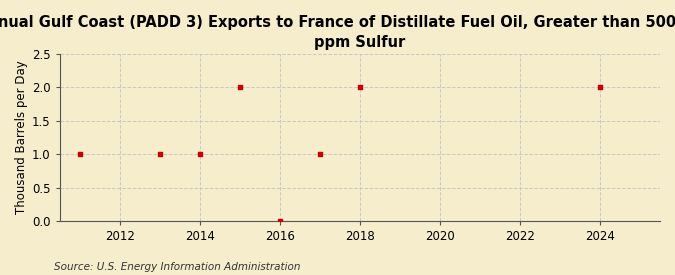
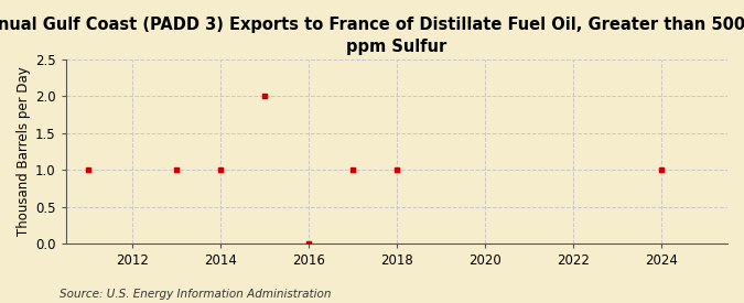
2018: 2 -> 1
2024: 2 -> 1
